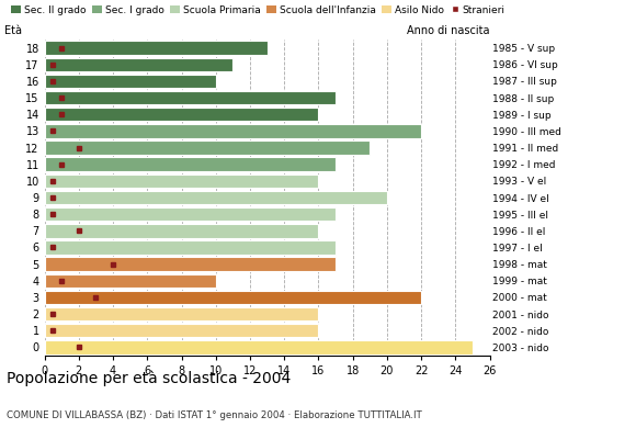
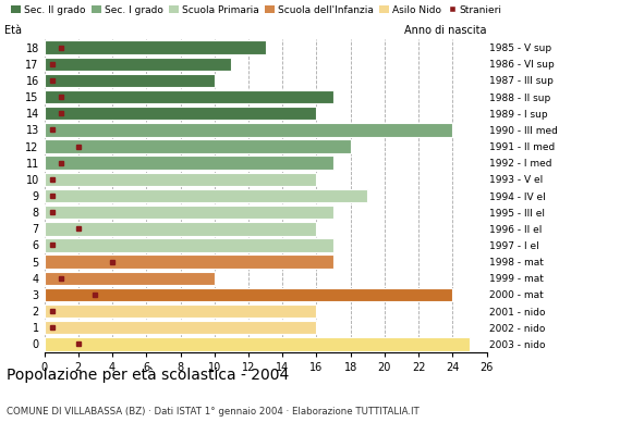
13: 22 -> 24
12: 19 -> 18
9: 20 -> 19
3: 22 -> 24
